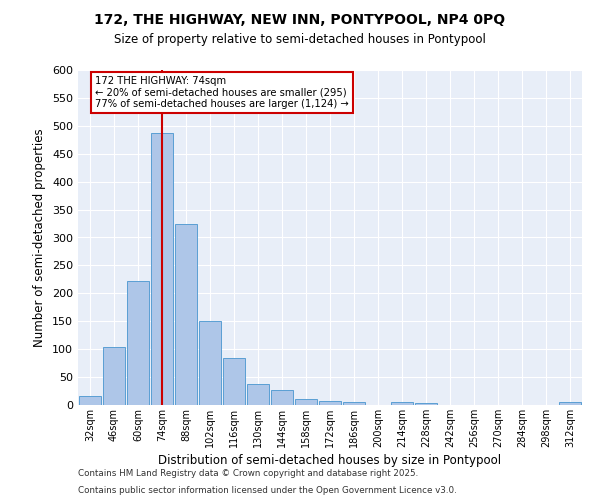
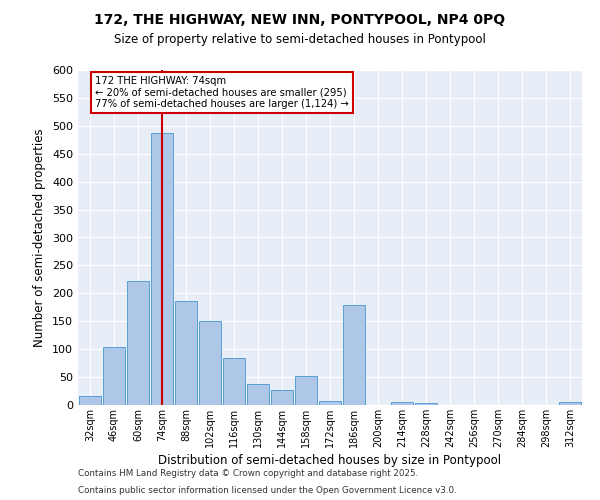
88sqm: 325 -> 186
158sqm: 11 -> 52
186sqm: 5 -> 180
